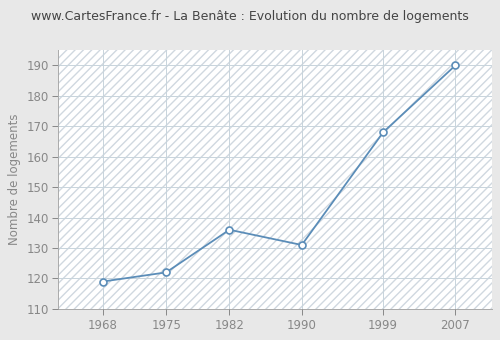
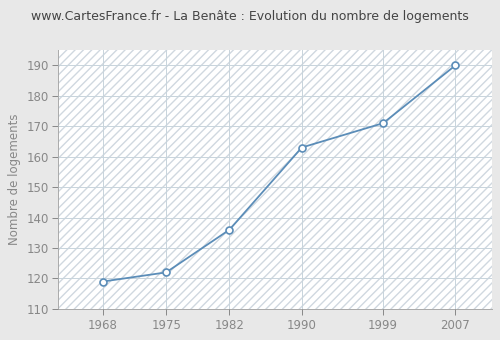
1990: 131 -> 163
1999: 168 -> 171
